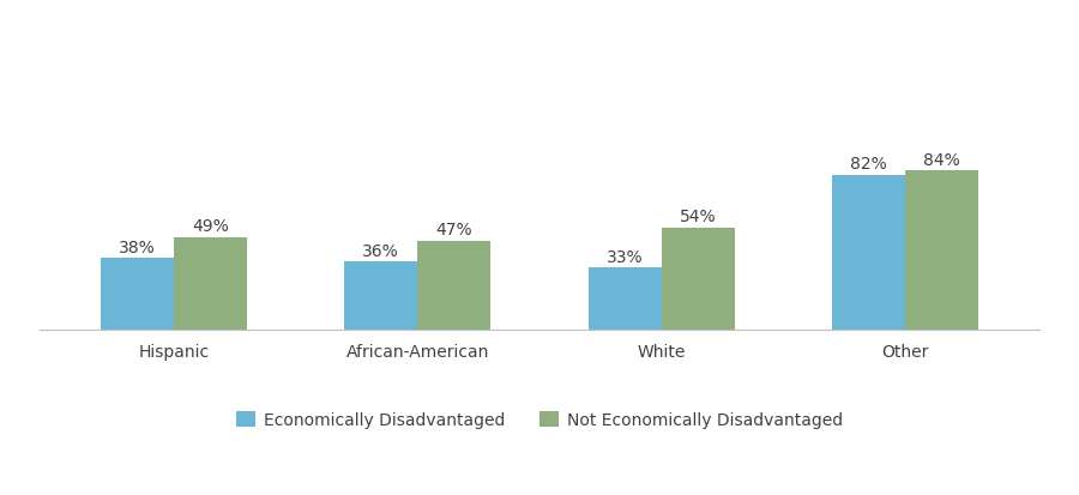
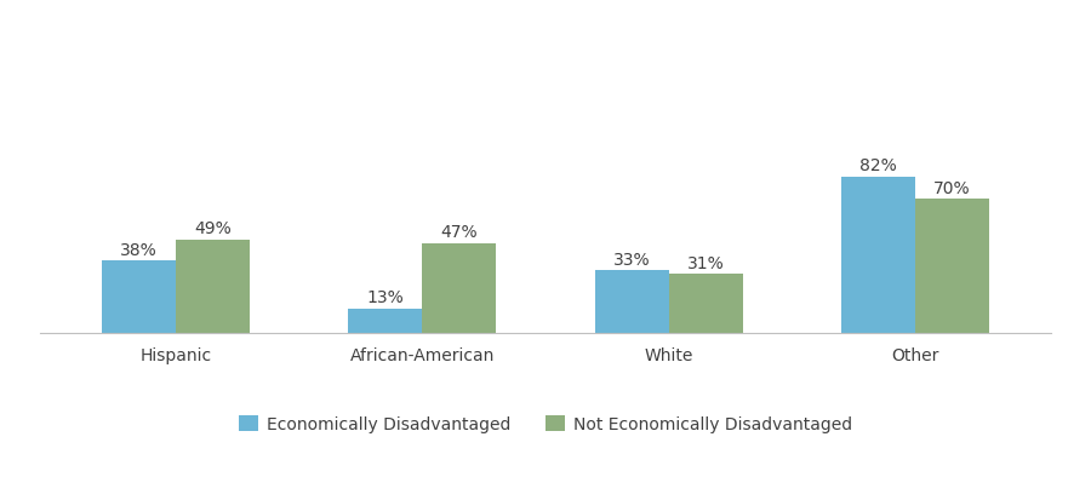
Economically Disadvantaged/African-American: 36% -> 13%
Not Economically Disadvantaged/White: 54% -> 31%
Not Economically Disadvantaged/Other: 84% -> 70%
